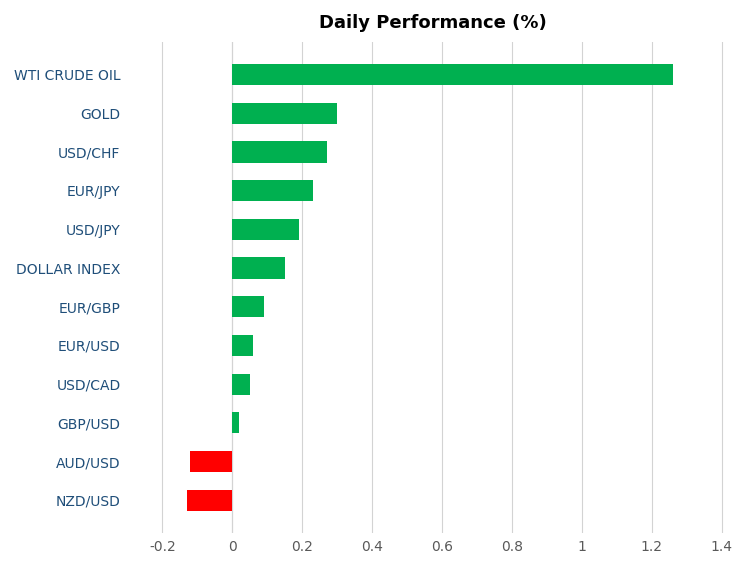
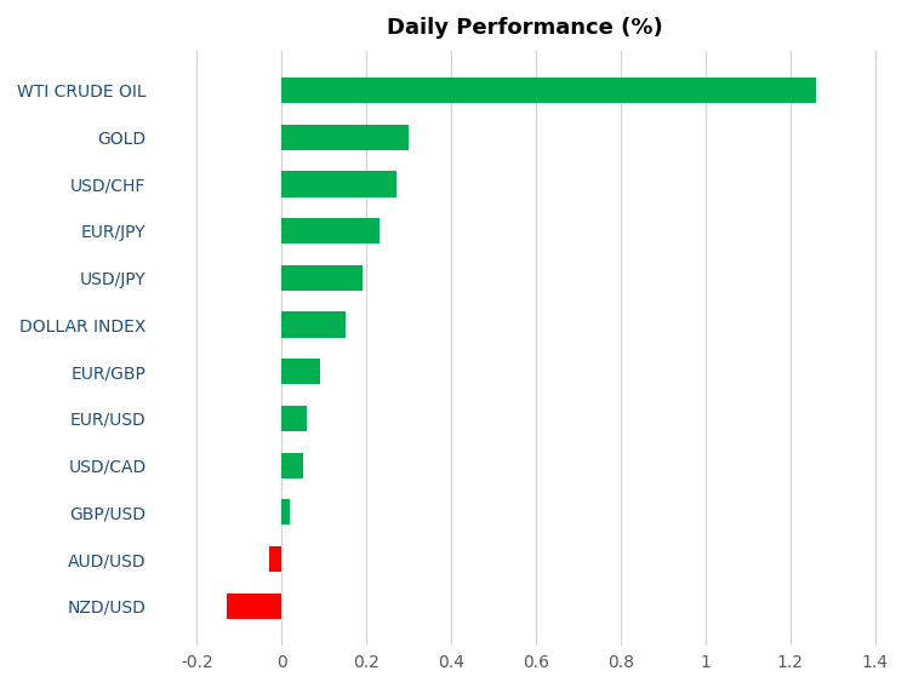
AUD/USD: -0.12 -> -0.03
